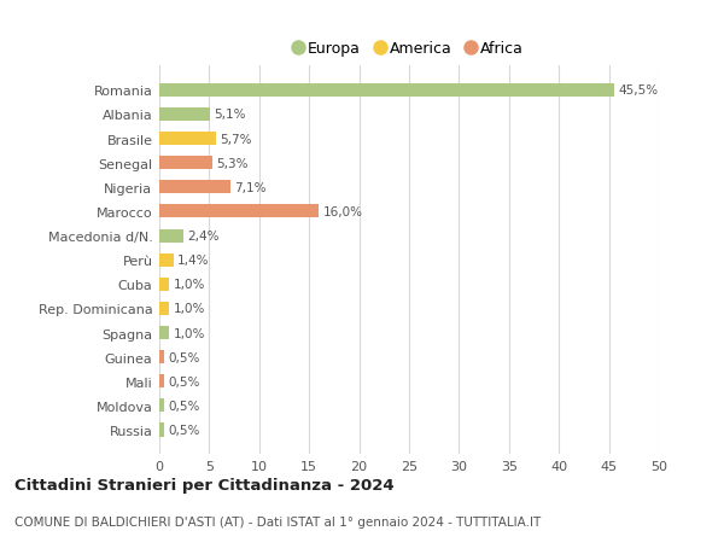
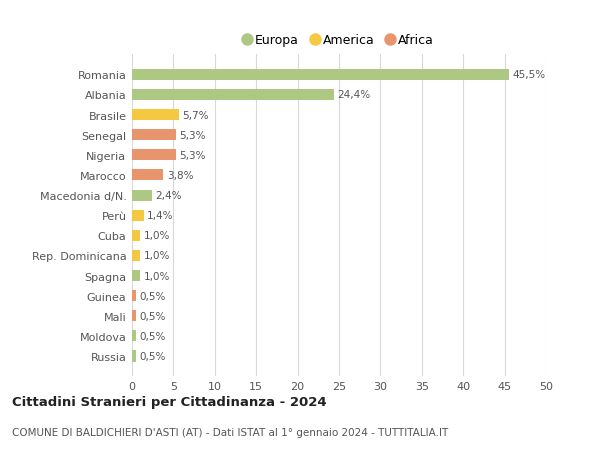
Albania: 5,1% -> 24,4%
Nigeria: 7,1% -> 5,3%
Marocco: 16,0% -> 3,8%
